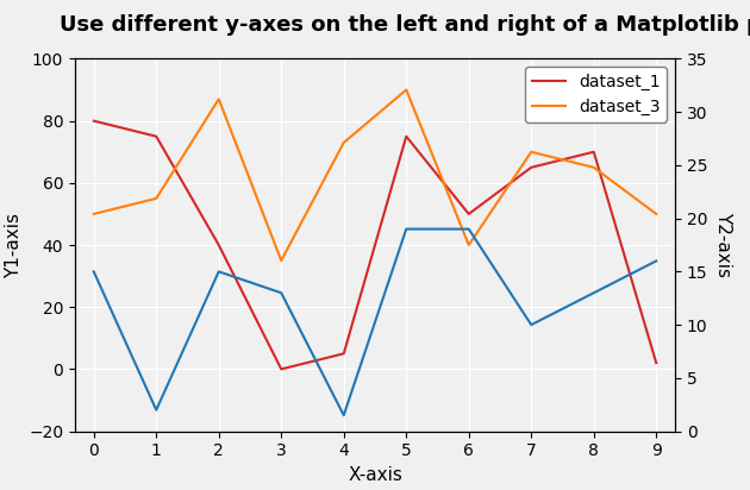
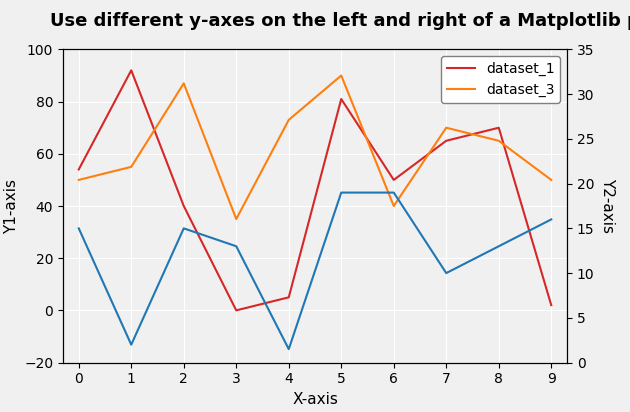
dataset_1/0: 80 -> 54
dataset_1/1: 75 -> 92
dataset_1/5: 75 -> 81
